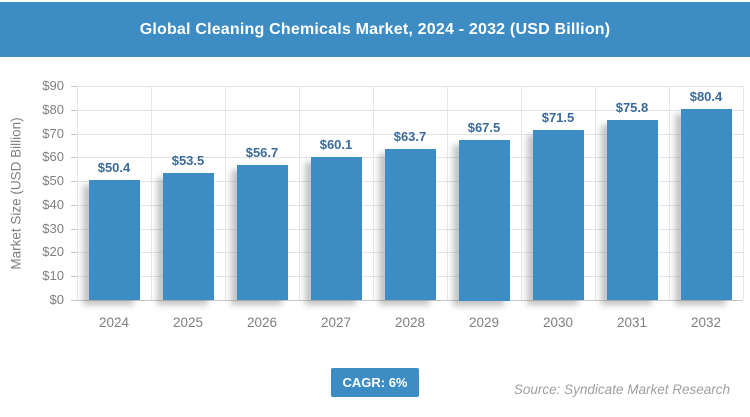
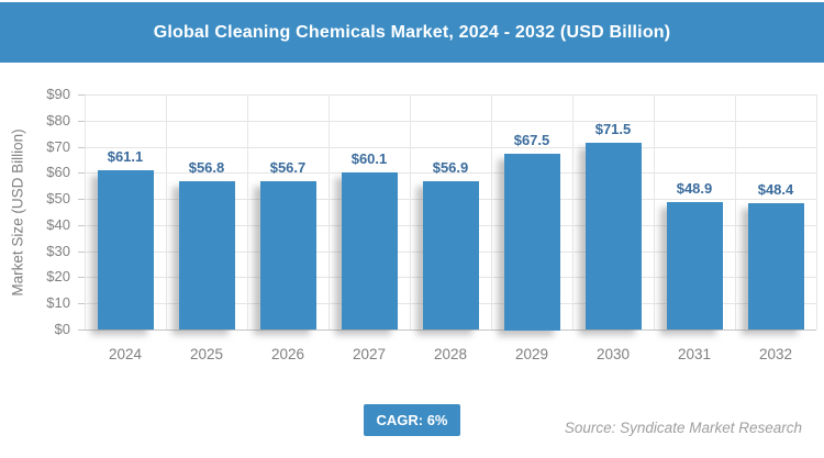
2024: $50.4 -> $61.1
2025: $53.5 -> $56.8
2028: $63.7 -> $56.9
2031: $75.8 -> $48.9
2032: $80.4 -> $48.4
